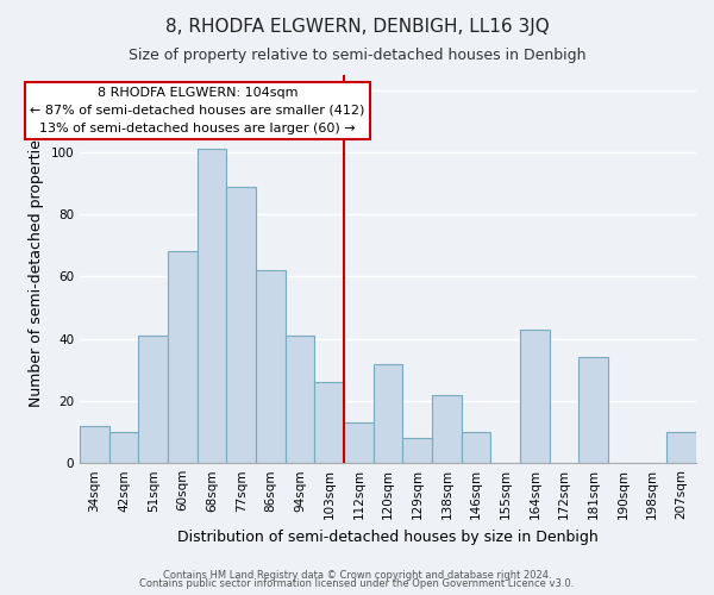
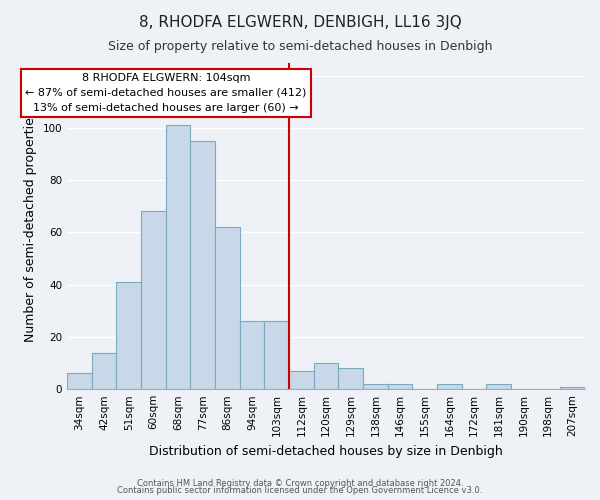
34sqm: 12 -> 6
42sqm: 10 -> 14
77sqm: 89 -> 95
94sqm: 41 -> 26
112sqm: 13 -> 7
120sqm: 32 -> 10
138sqm: 22 -> 2
146sqm: 10 -> 2
164sqm: 43 -> 2
181sqm: 34 -> 2
207sqm: 10 -> 1
